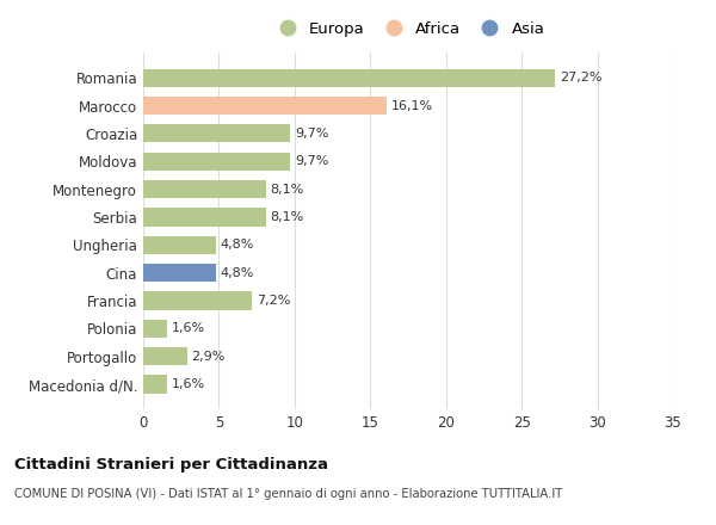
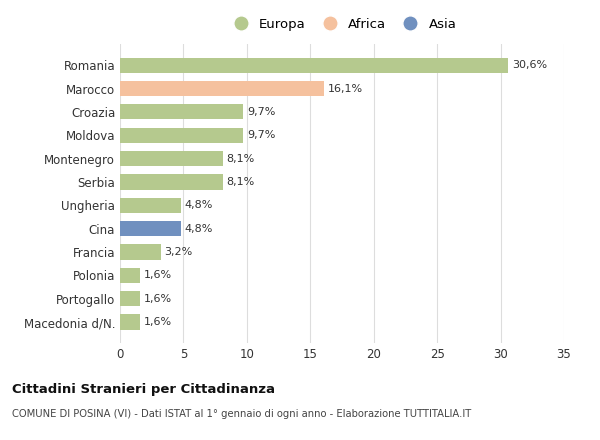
Romania: 27,2% -> 30,6%
Francia: 7,2% -> 3,2%
Portogallo: 2,9% -> 1,6%
